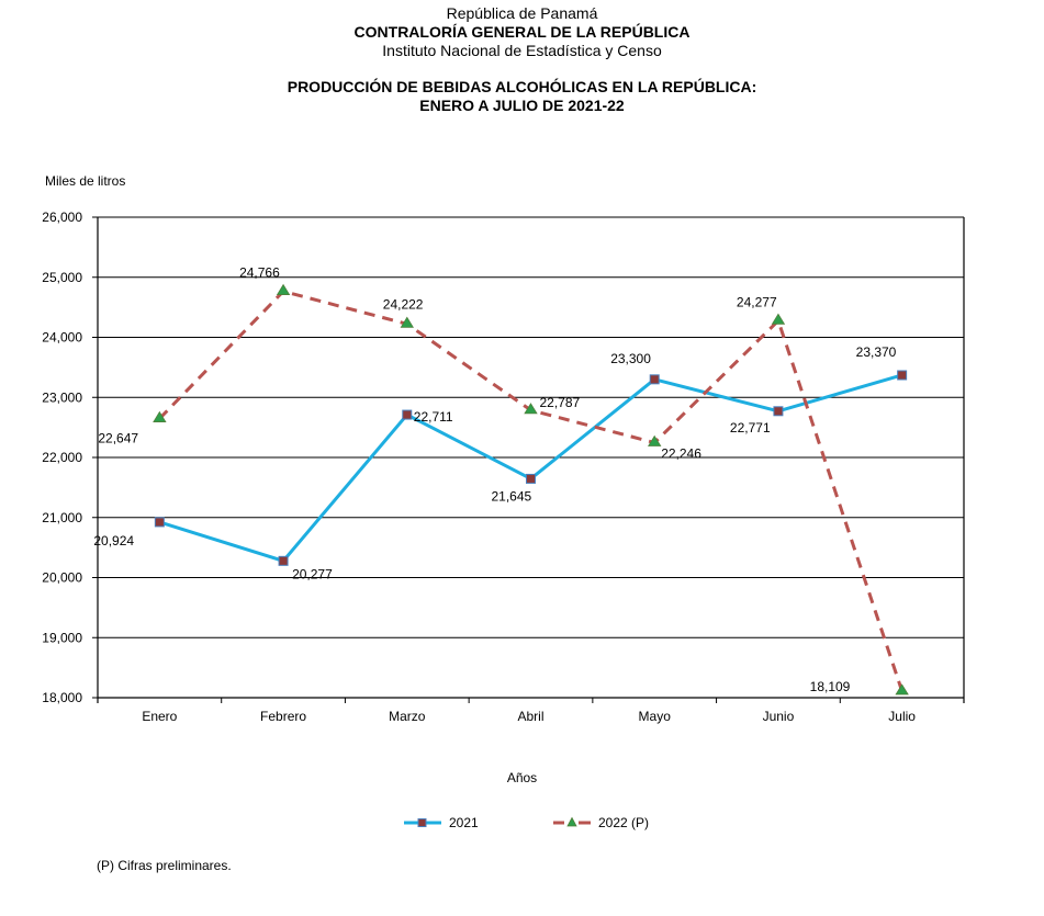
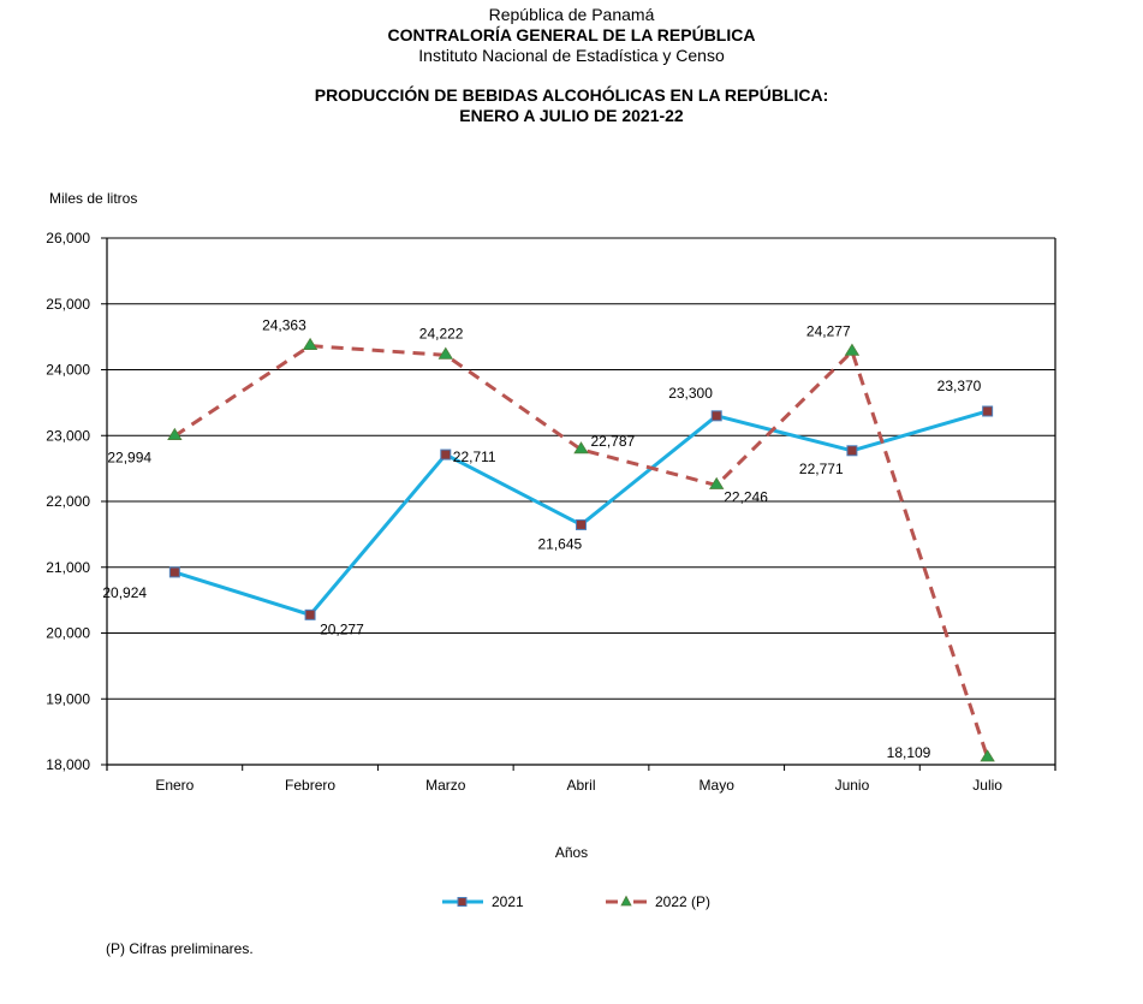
2022 (P)/Enero: 22,647 -> 22,994
2022 (P)/Febrero: 24,766 -> 24,363
